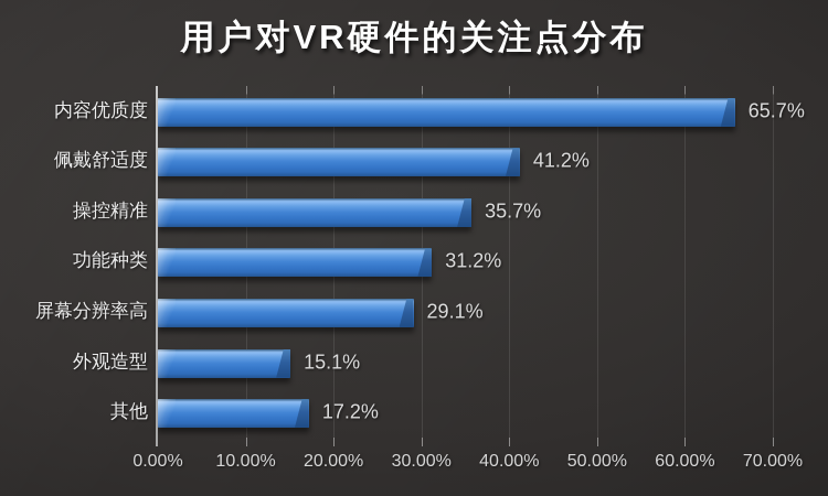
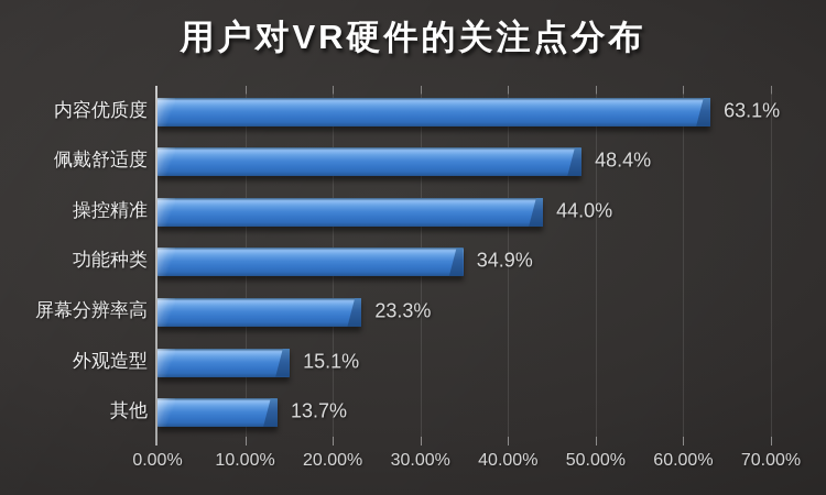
内容优质度: 65.7% -> 63.1%
佩戴舒适度: 41.2% -> 48.4%
操控精准: 35.7% -> 44.0%
功能种类: 31.2% -> 34.9%
屏幕分辨率高: 29.1% -> 23.3%
其他: 17.2% -> 13.7%
